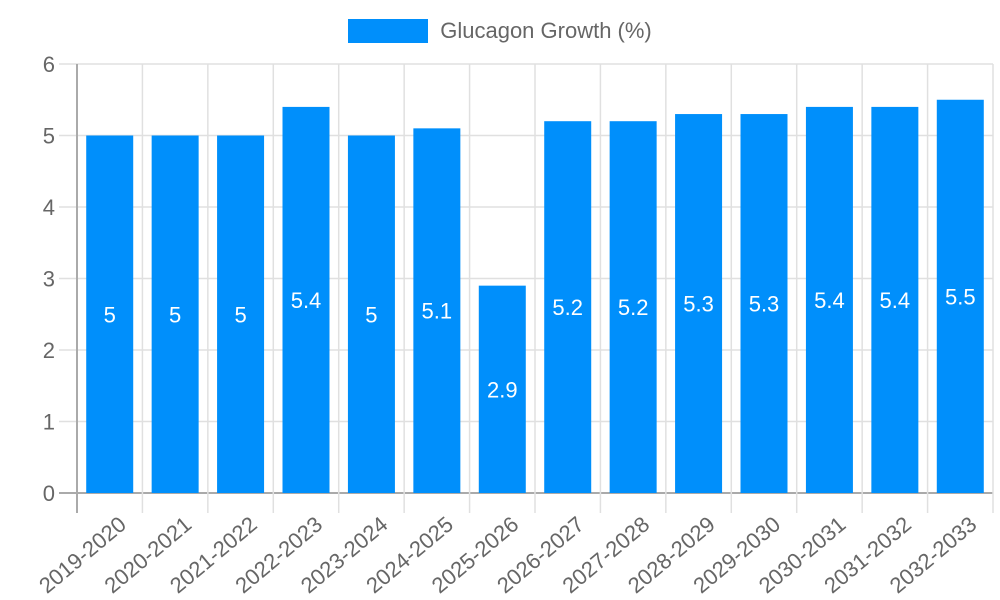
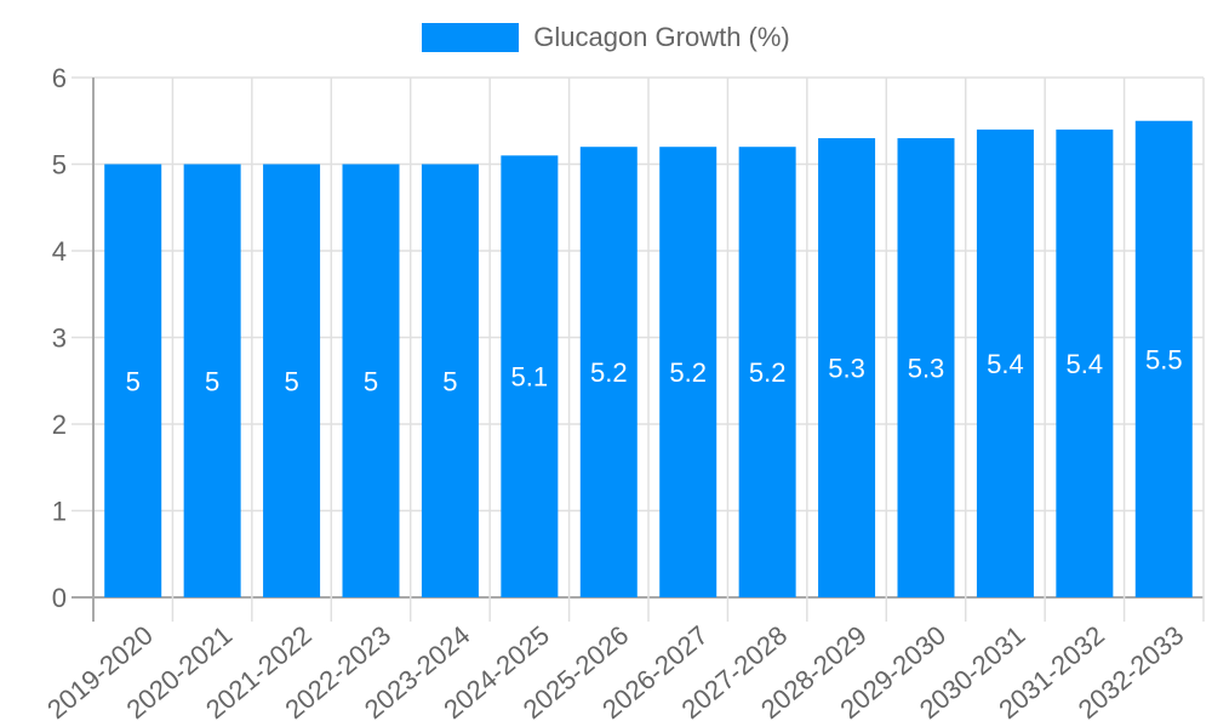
2022-2023: 5.4 -> 5
2025-2026: 2.9 -> 5.2
